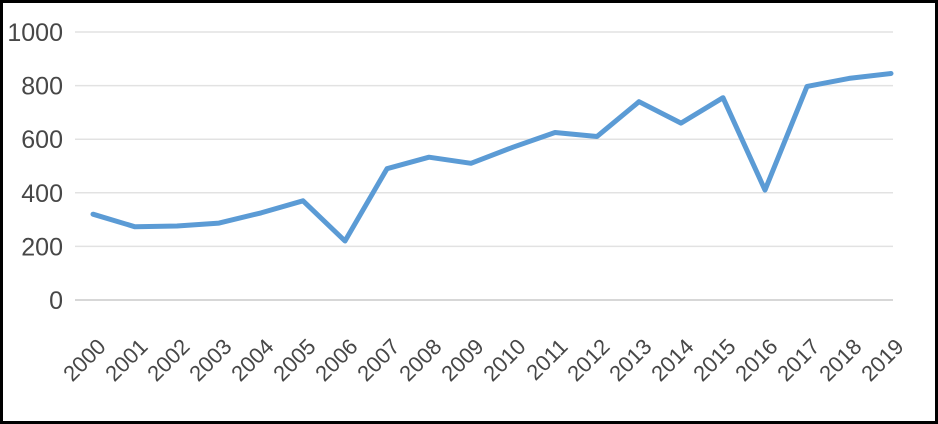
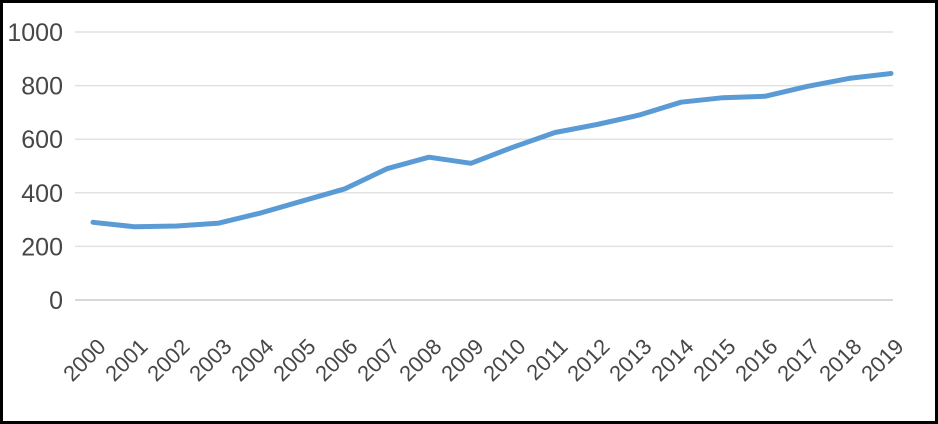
2000: 320 -> 290
2006: 220 -> 420
2012: 610 -> 660
2013: 740 -> 690
2014: 660 -> 740
2016: 410 -> 760
